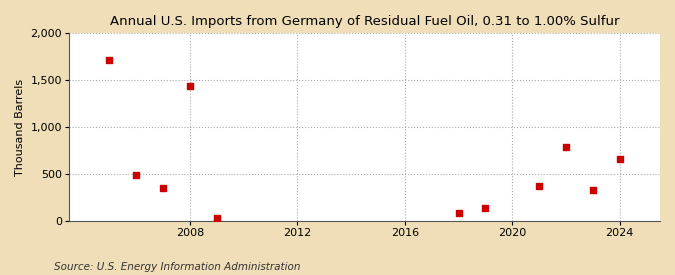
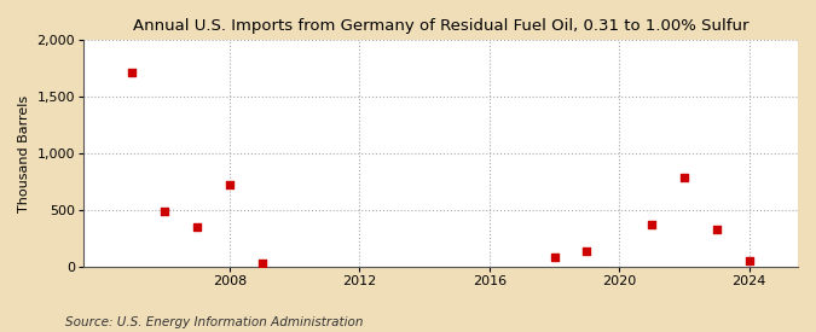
2008: 1,440 -> 730
2024: 660 -> 50
